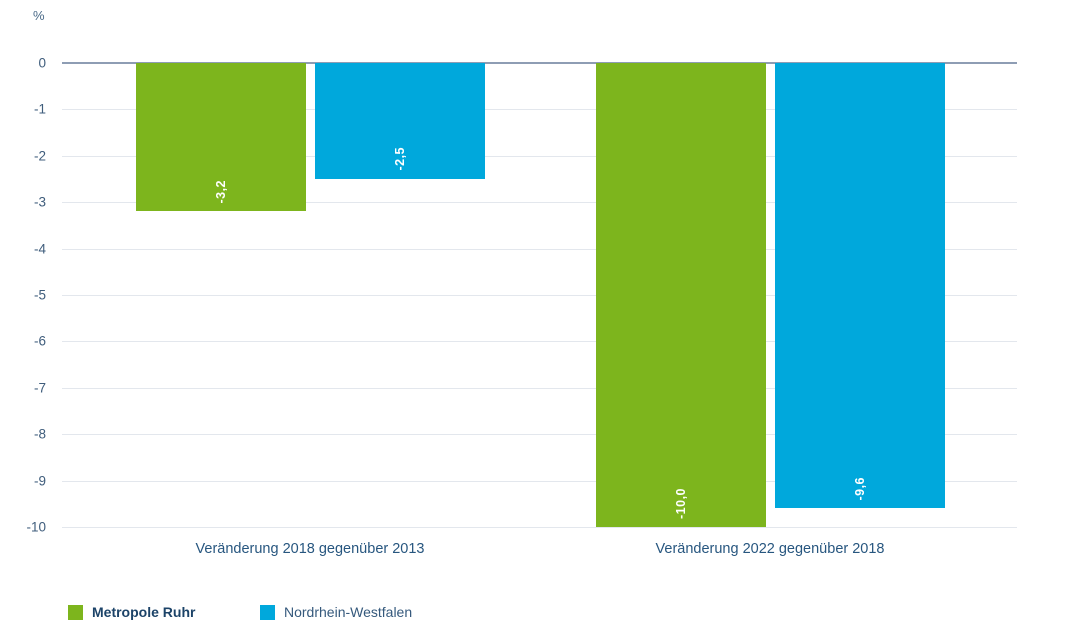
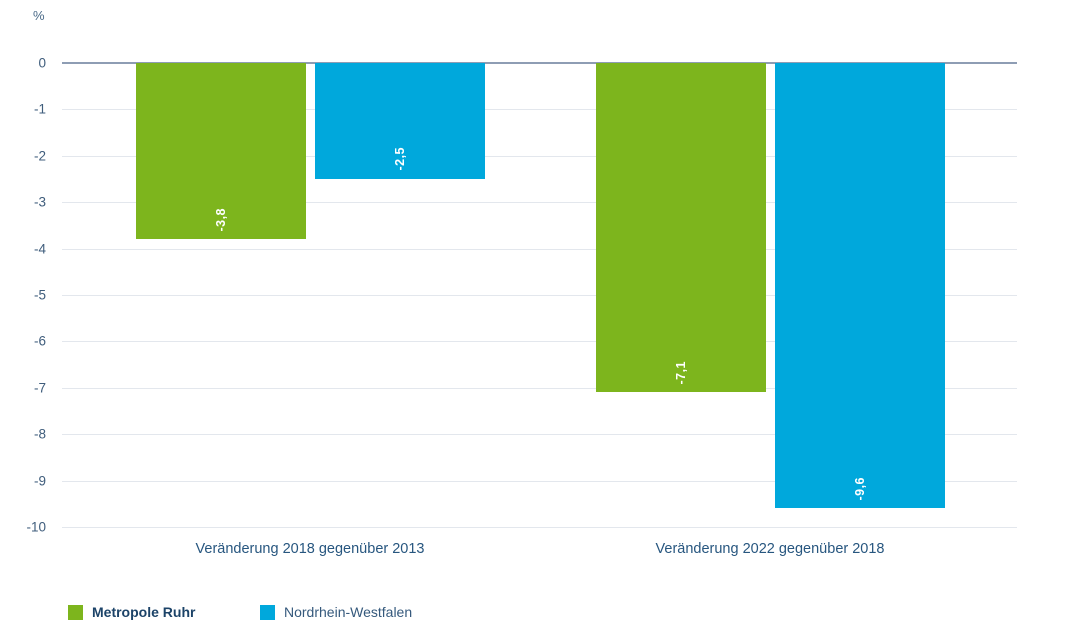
Metropole Ruhr/Veränderung 2018 gegenüber 2013: -3,2 -> -3,8
Metropole Ruhr/Veränderung 2022 gegenüber 2018: -10,0 -> -7,1
